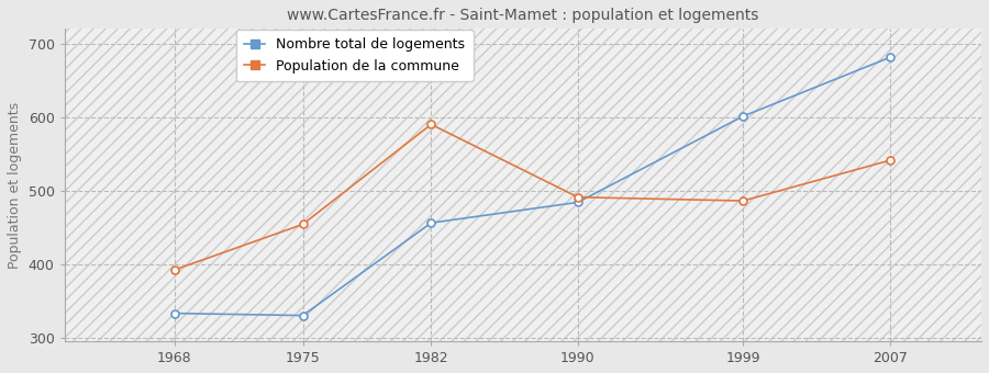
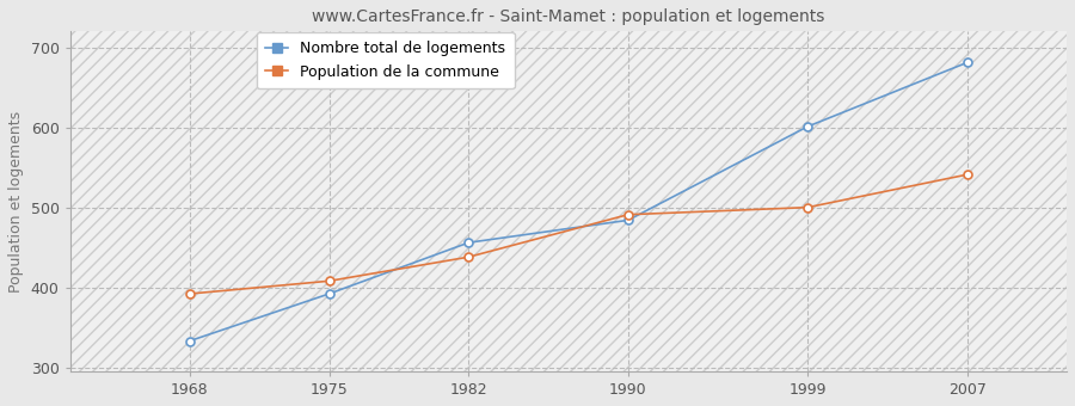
Nombre total de logements/1975: 330 -> 392
Population de la commune/1975: 454 -> 408
Population de la commune/1982: 590 -> 438
Population de la commune/1999: 486 -> 500
